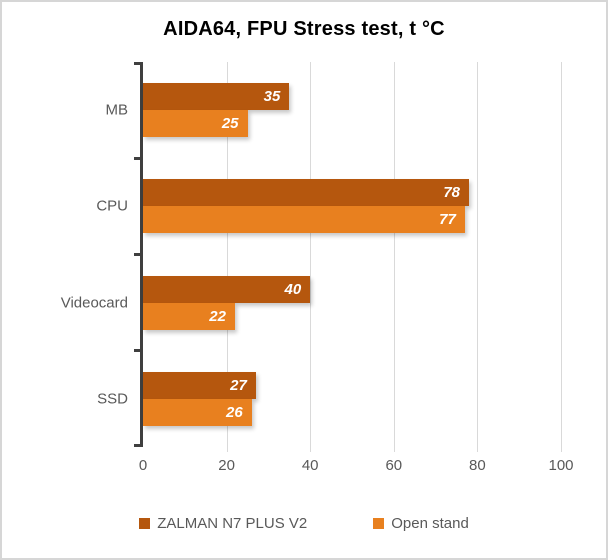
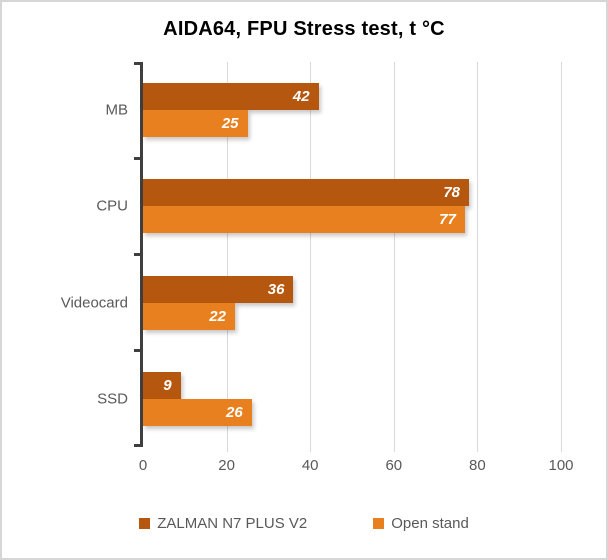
ZALMAN N7 PLUS V2/MB: 35 -> 42
ZALMAN N7 PLUS V2/Videocard: 40 -> 36
ZALMAN N7 PLUS V2/SSD: 27 -> 9
